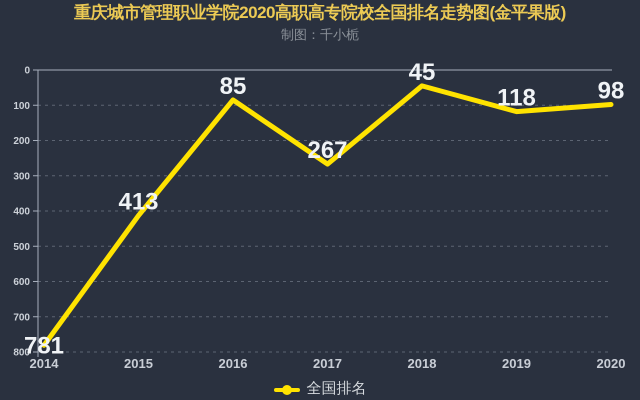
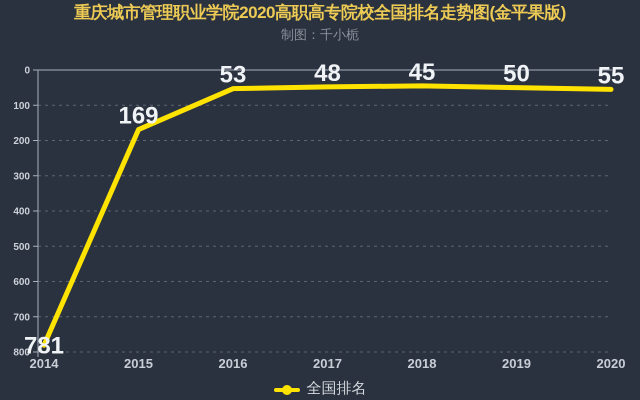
2015: 413 -> 169
2016: 85 -> 53
2017: 267 -> 48
2019: 118 -> 50
2020: 98 -> 55
